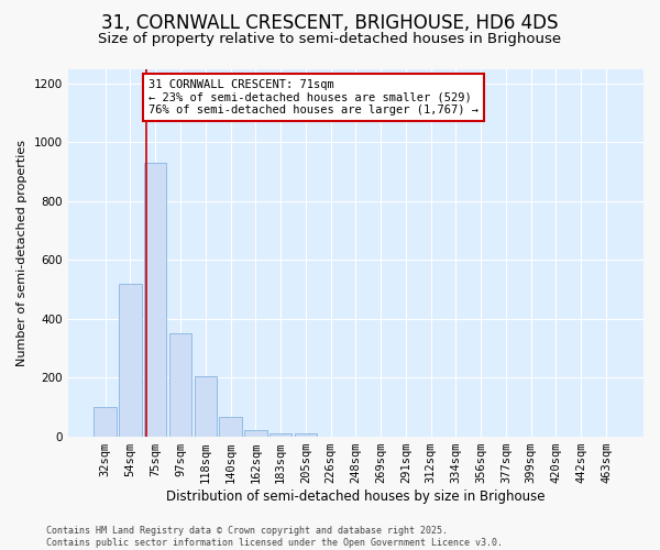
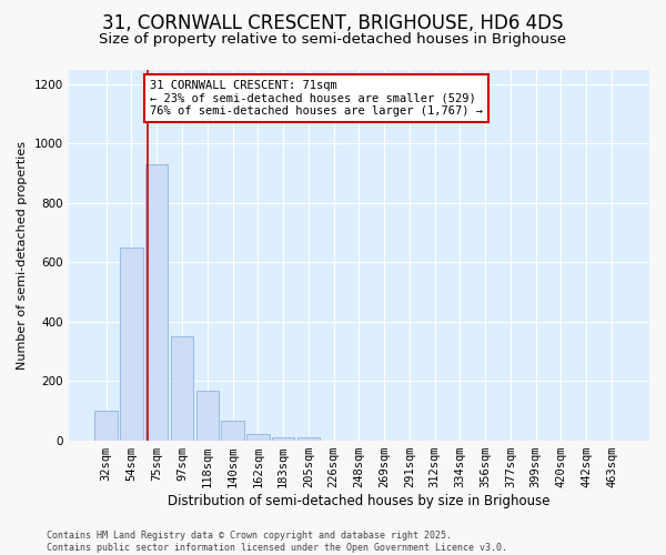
54sqm: 520 -> 650
118sqm: 205 -> 165
